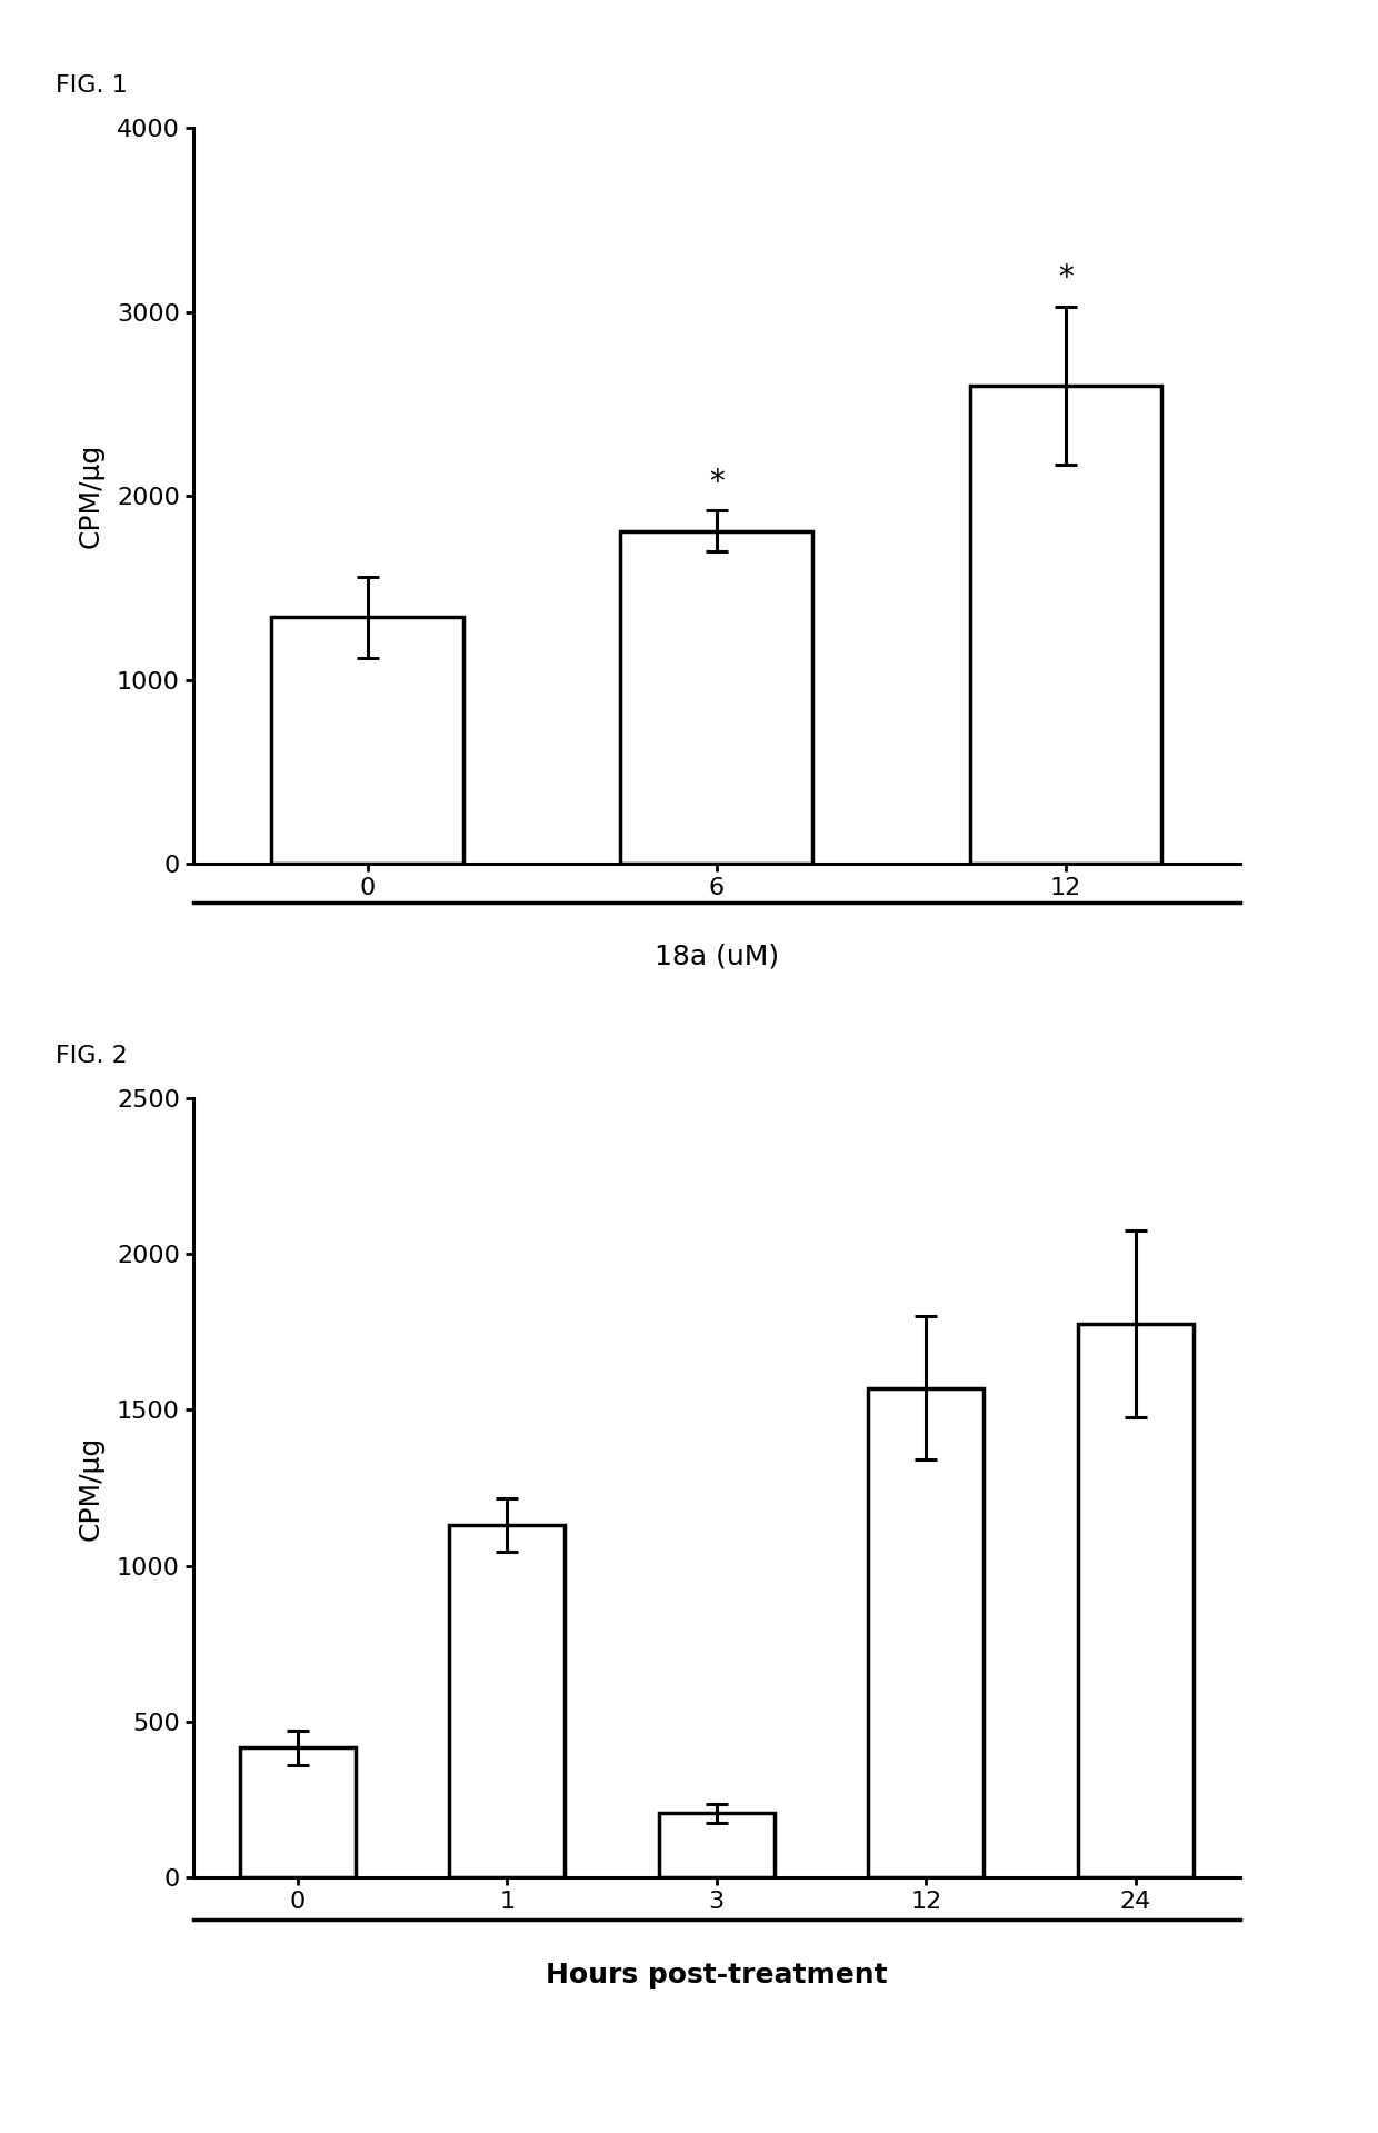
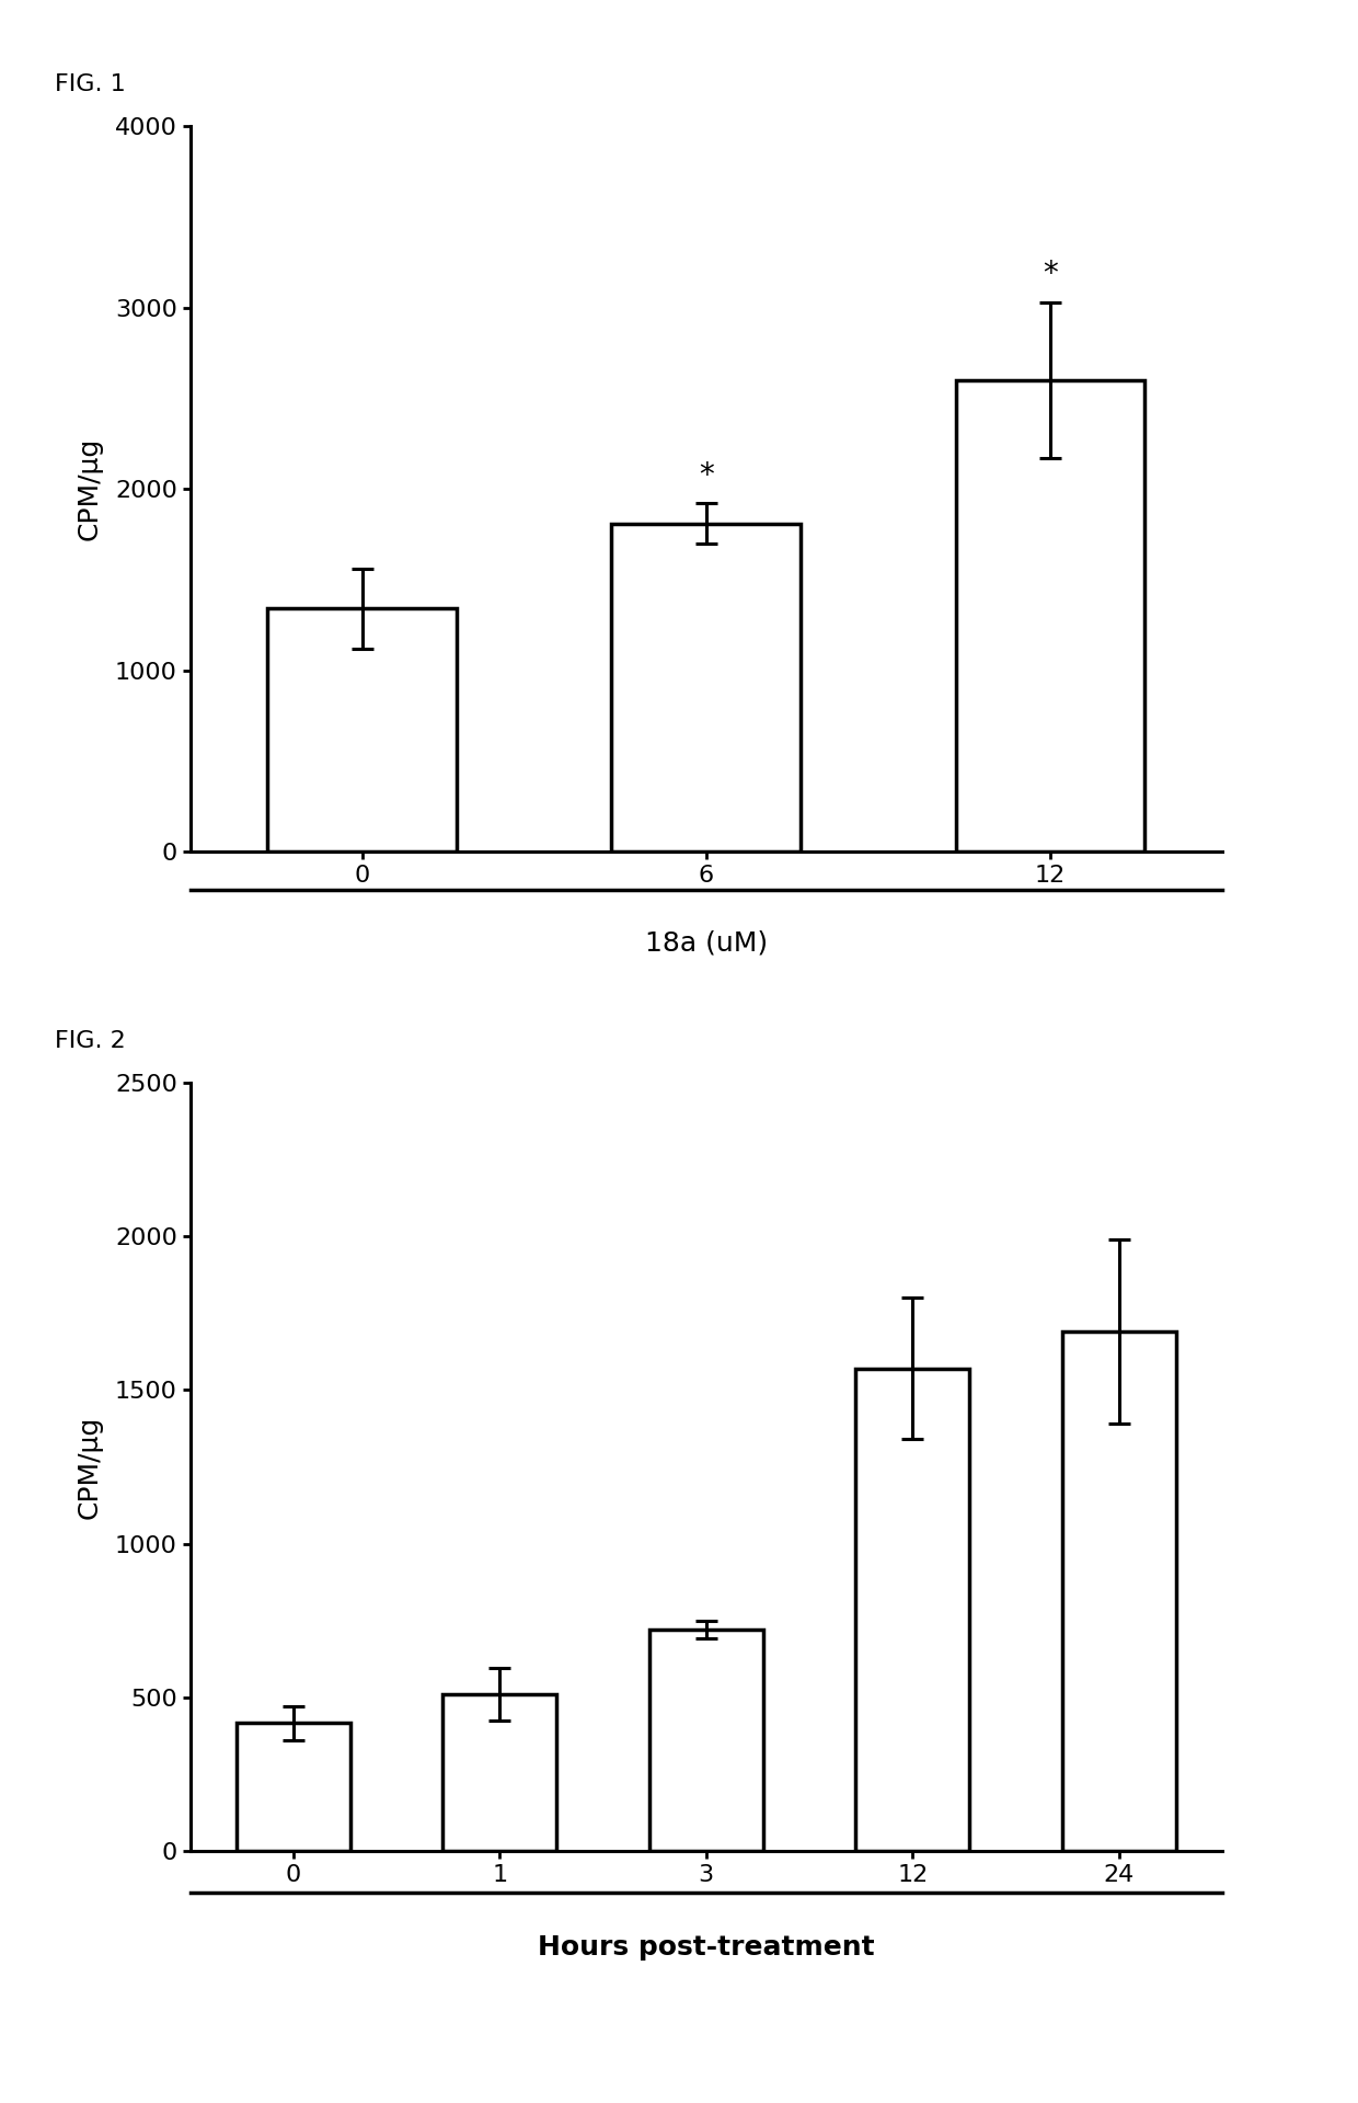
1: 1130 -> 510
3: 205 -> 720
24: 1775 -> 1690
